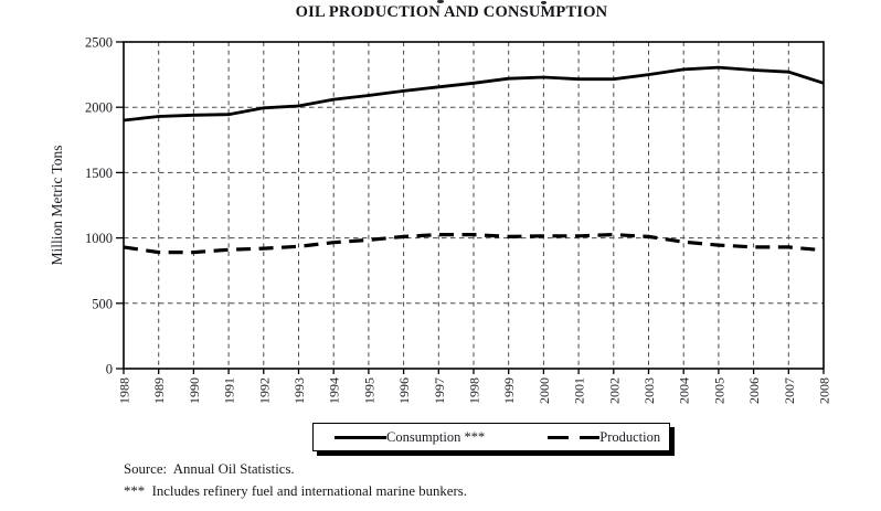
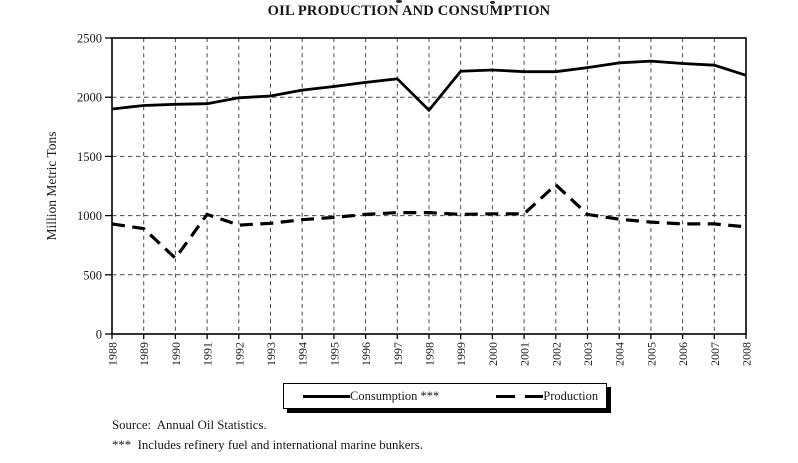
Production/1990: 890 -> 640
Production/1991: 910 -> 1010
Consumption ***/1998: 2180 -> 1890
Production/2002: 1020 -> 1260
